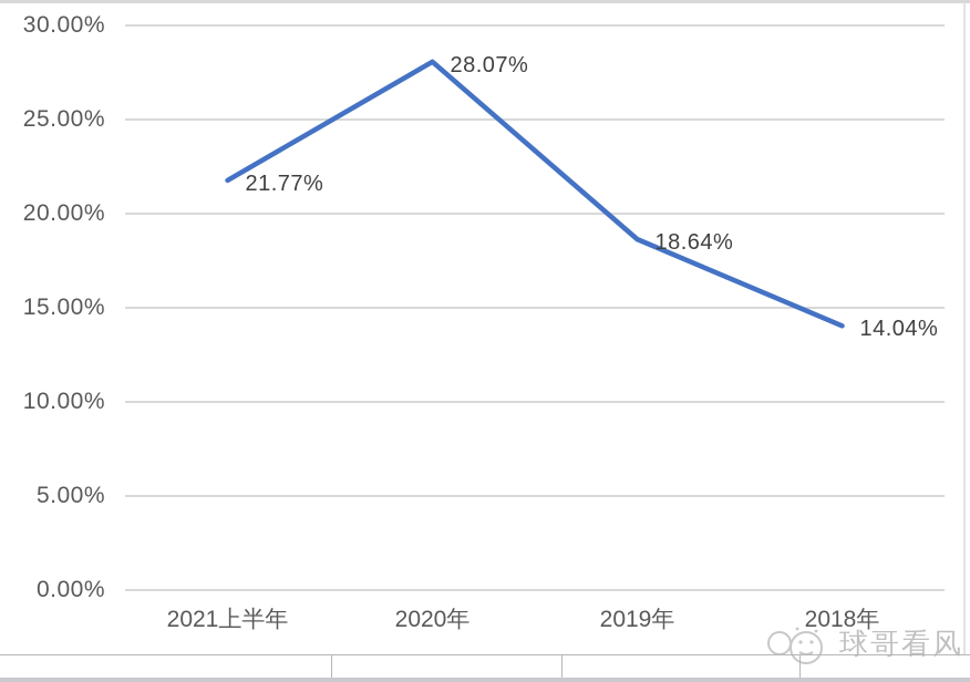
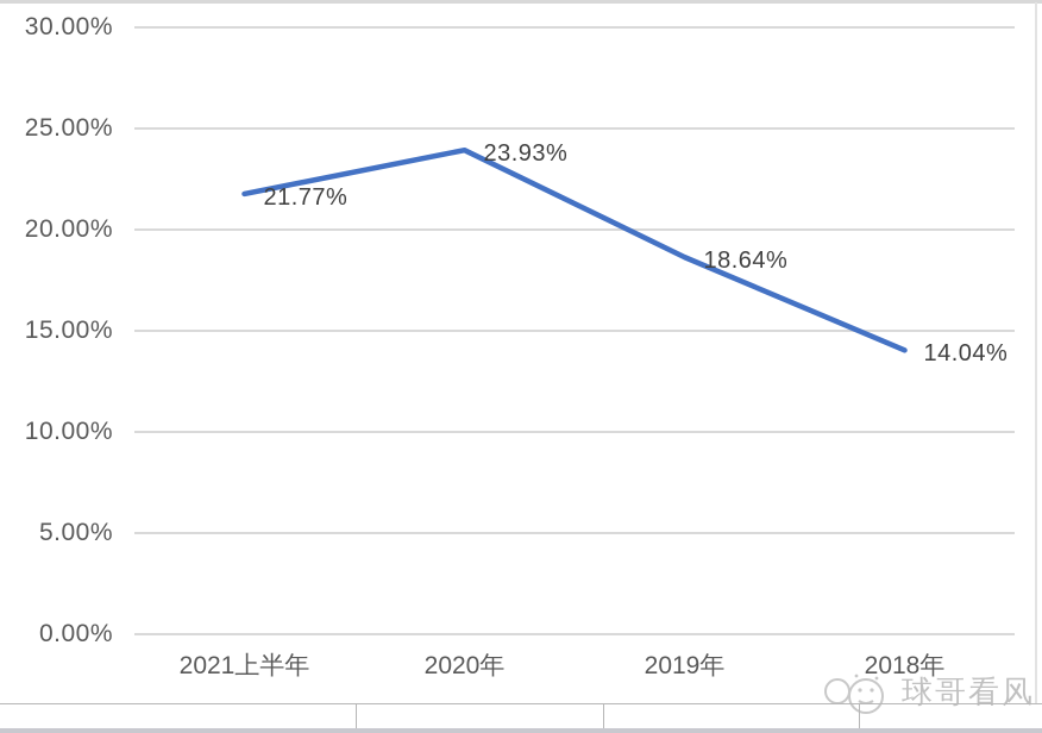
2020年: 28.07% -> 23.93%
